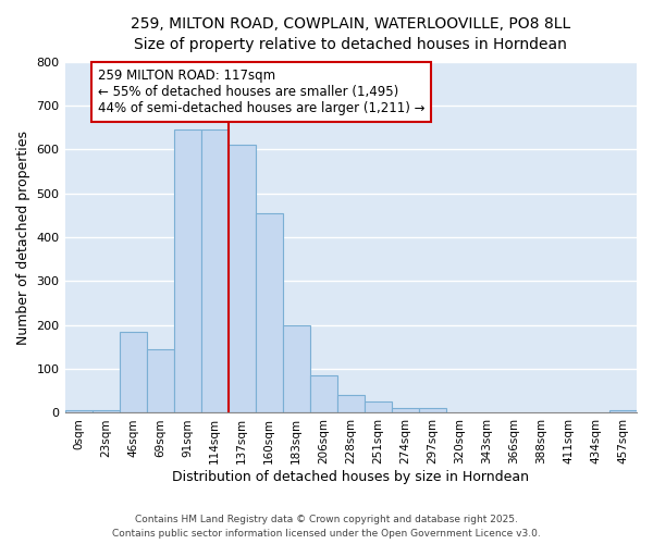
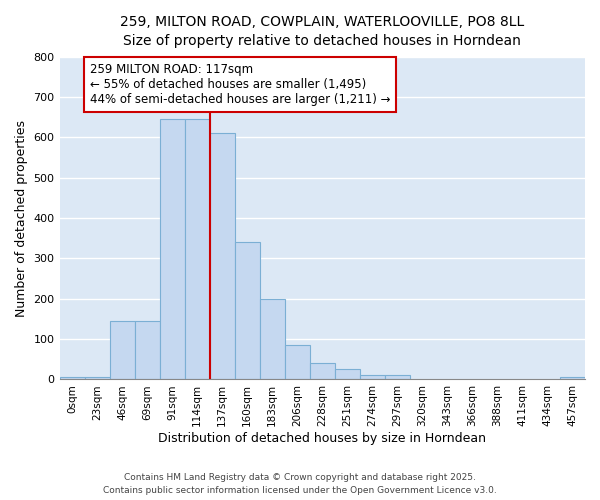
46sqm: 185 -> 145
160sqm: 455 -> 340
